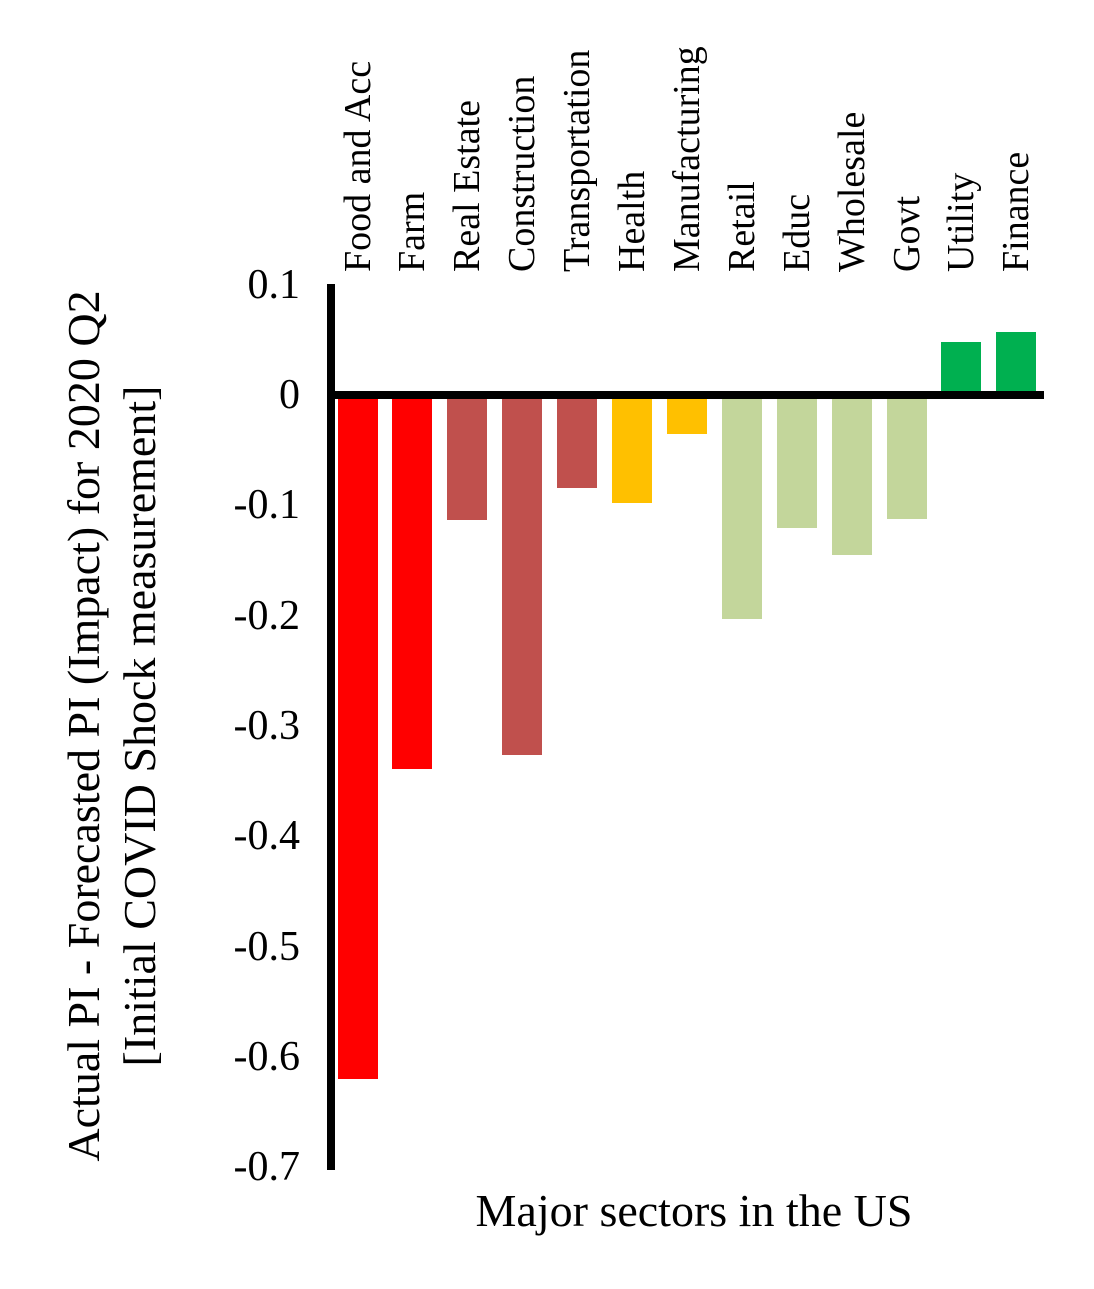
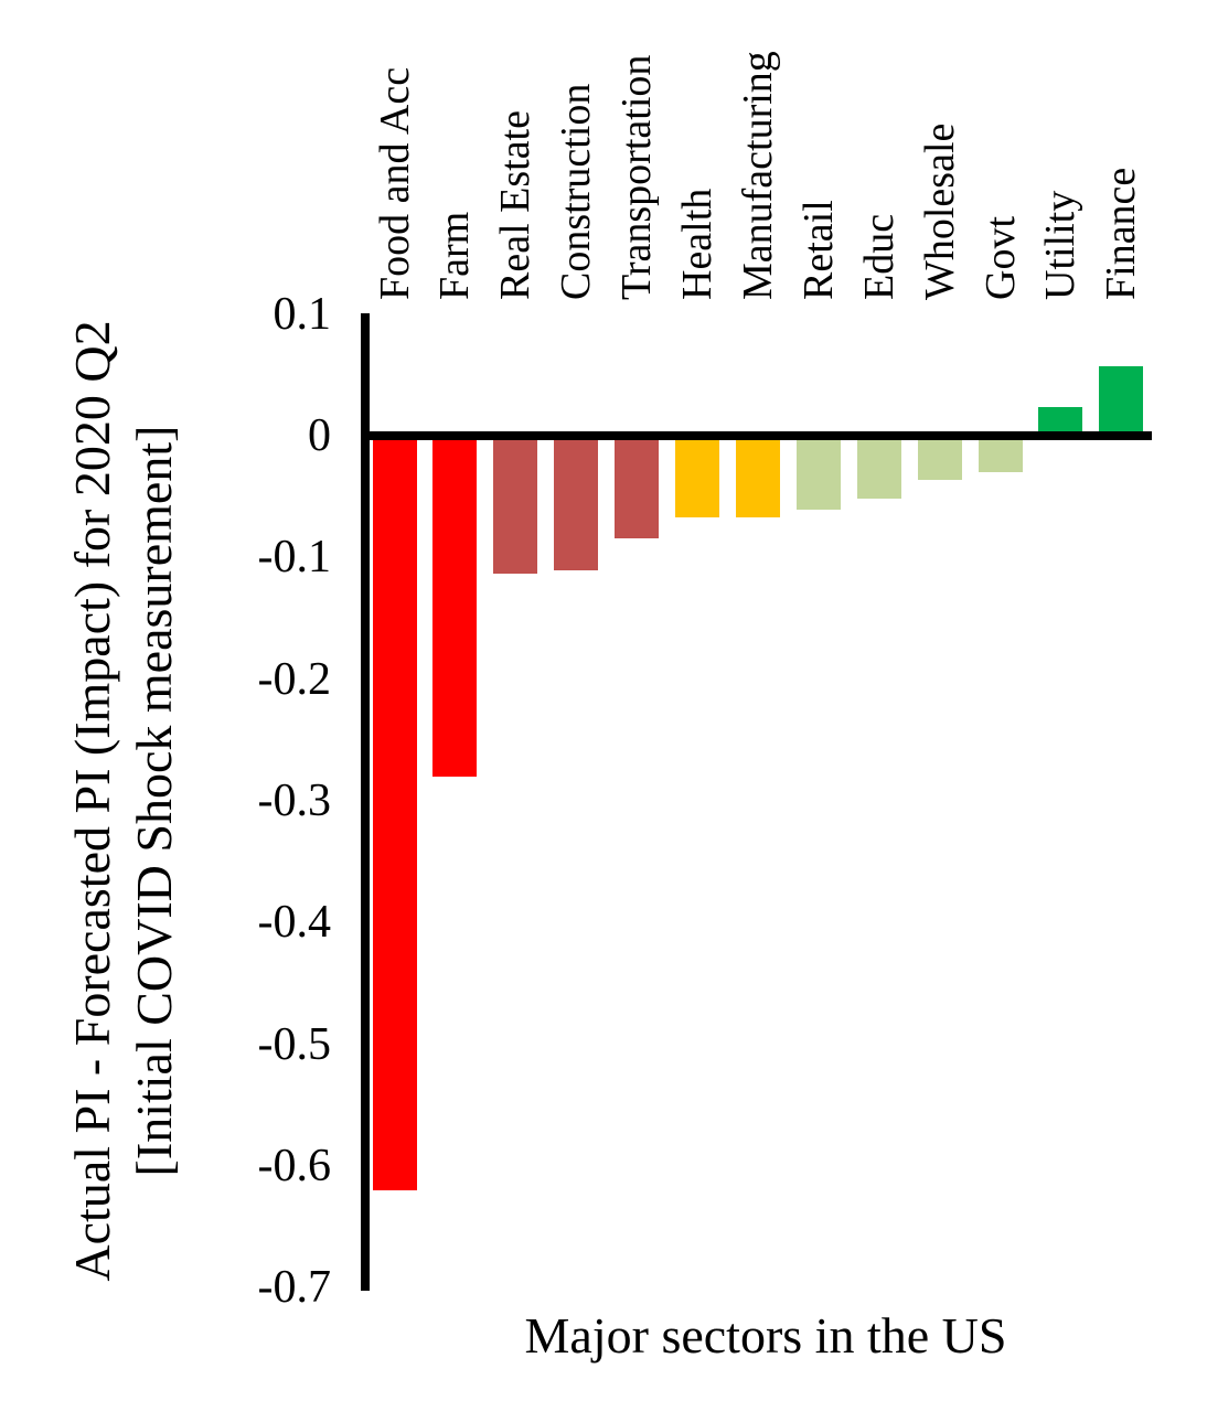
Farm: -0.339 -> -0.280
Construction: -0.326 -> -0.111
Health: -0.098 -> -0.067
Manufacturing: -0.035 -> -0.067
Retail: -0.203 -> -0.061
Educ: -0.121 -> -0.052
Wholesale: -0.145 -> -0.036
Govt: -0.112 -> -0.030
Utility: 0.048 -> 0.024
